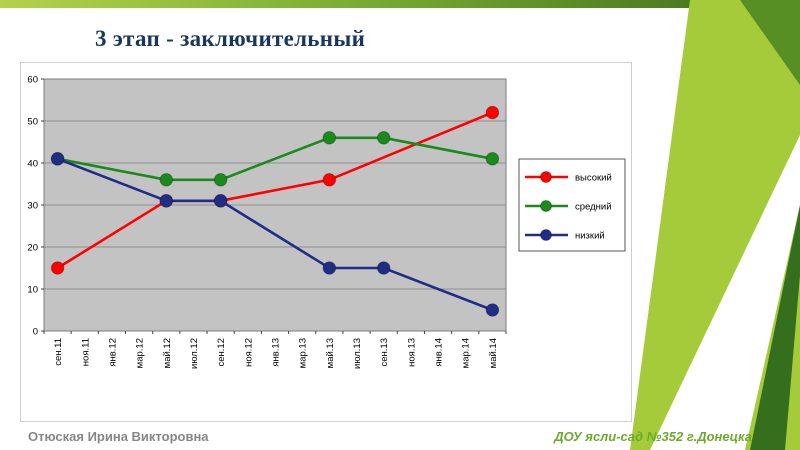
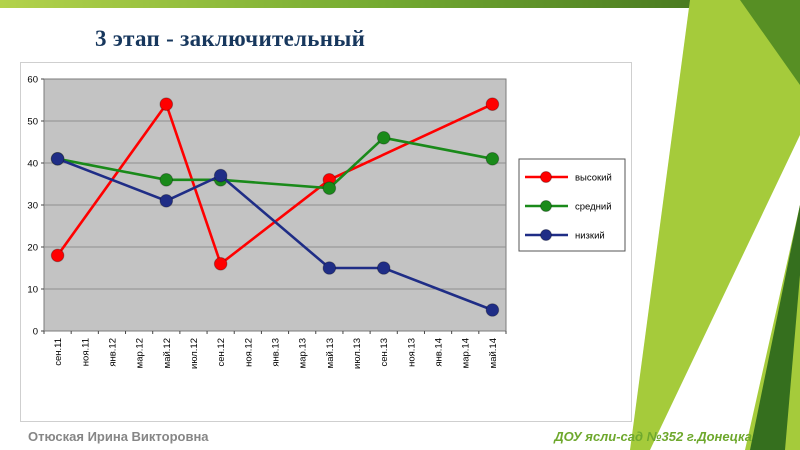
высокий/сен.11: 15 -> 18
высокий/май.12: 31 -> 54
высокий/сен.12: 31 -> 16
низкий/сен.12: 31 -> 37
средний/май.13: 46 -> 34
высокий/май.14: 52 -> 54
